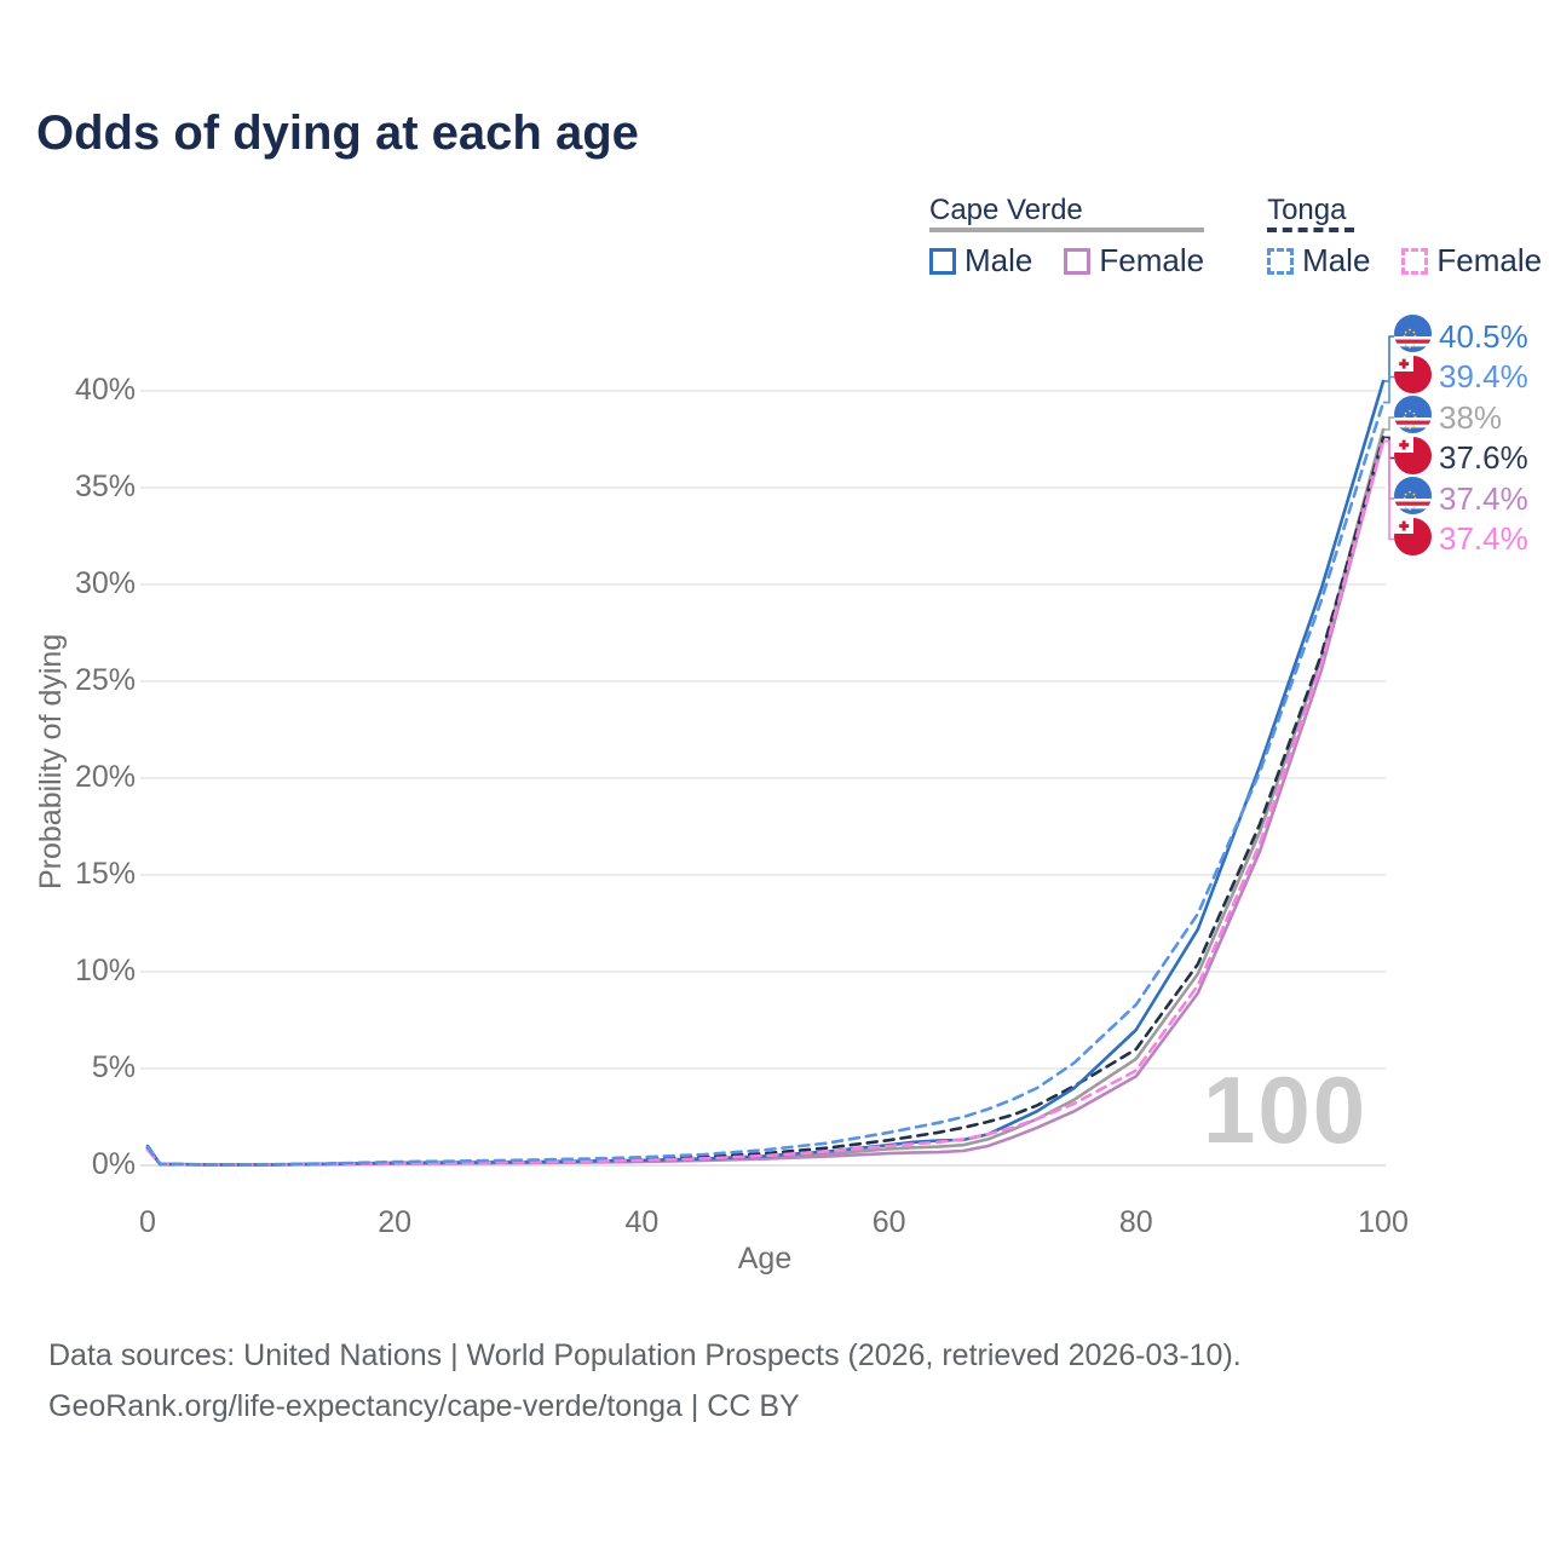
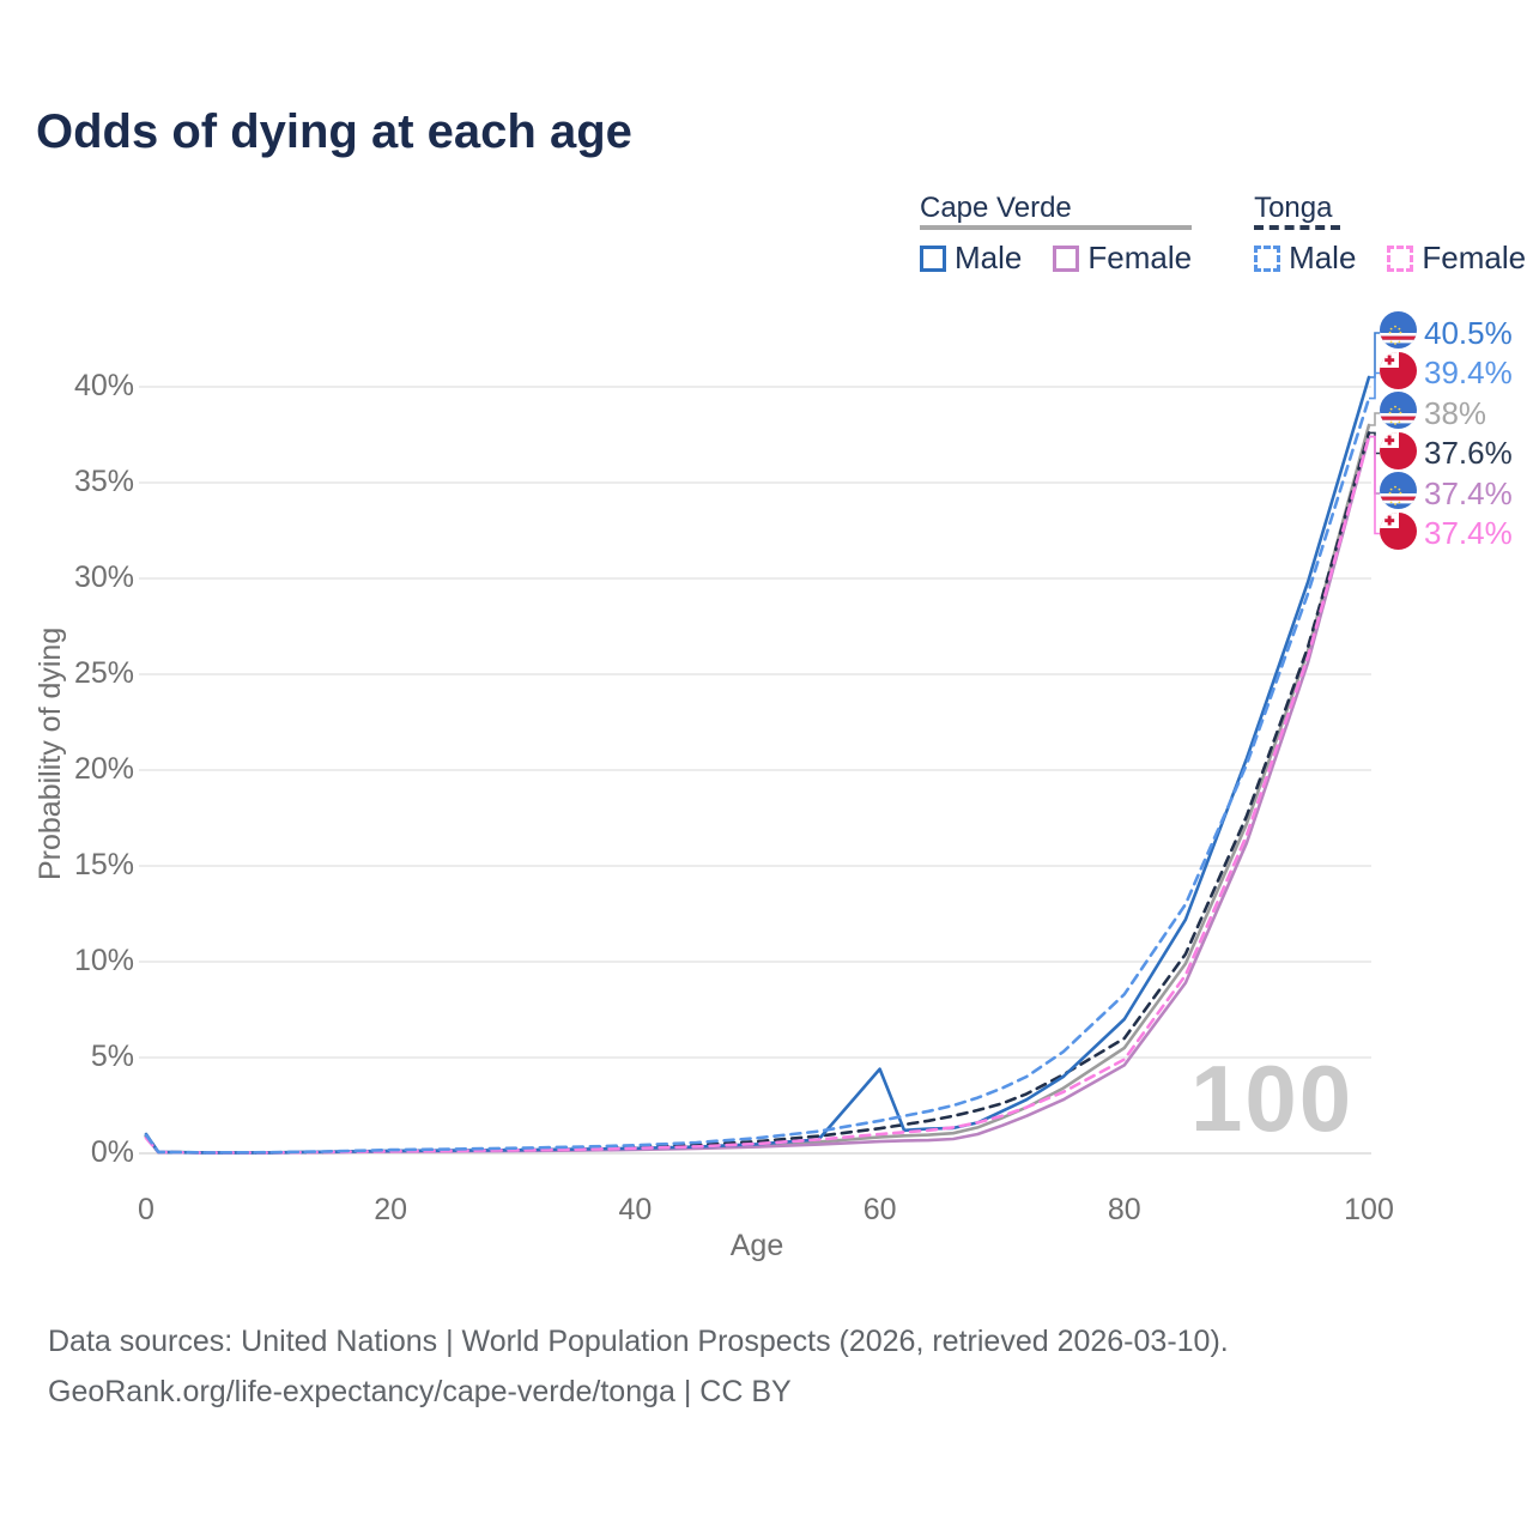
Cape Verde Male/60: 1.1% -> 4.4%
